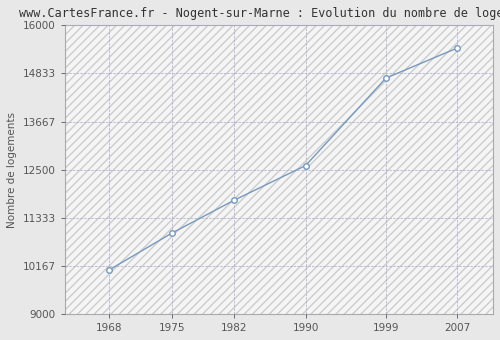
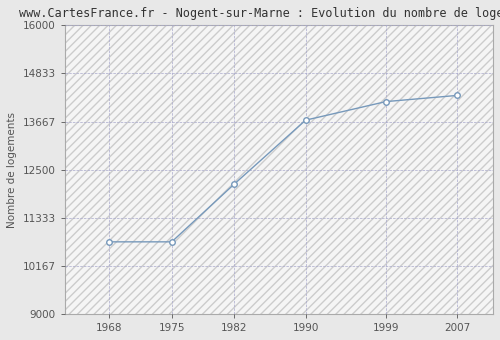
1968: 10070 -> 10750
1975: 10960 -> 10750
1982: 11760 -> 12150
1990: 12600 -> 13700
1999: 14720 -> 14150
2007: 15450 -> 14300
